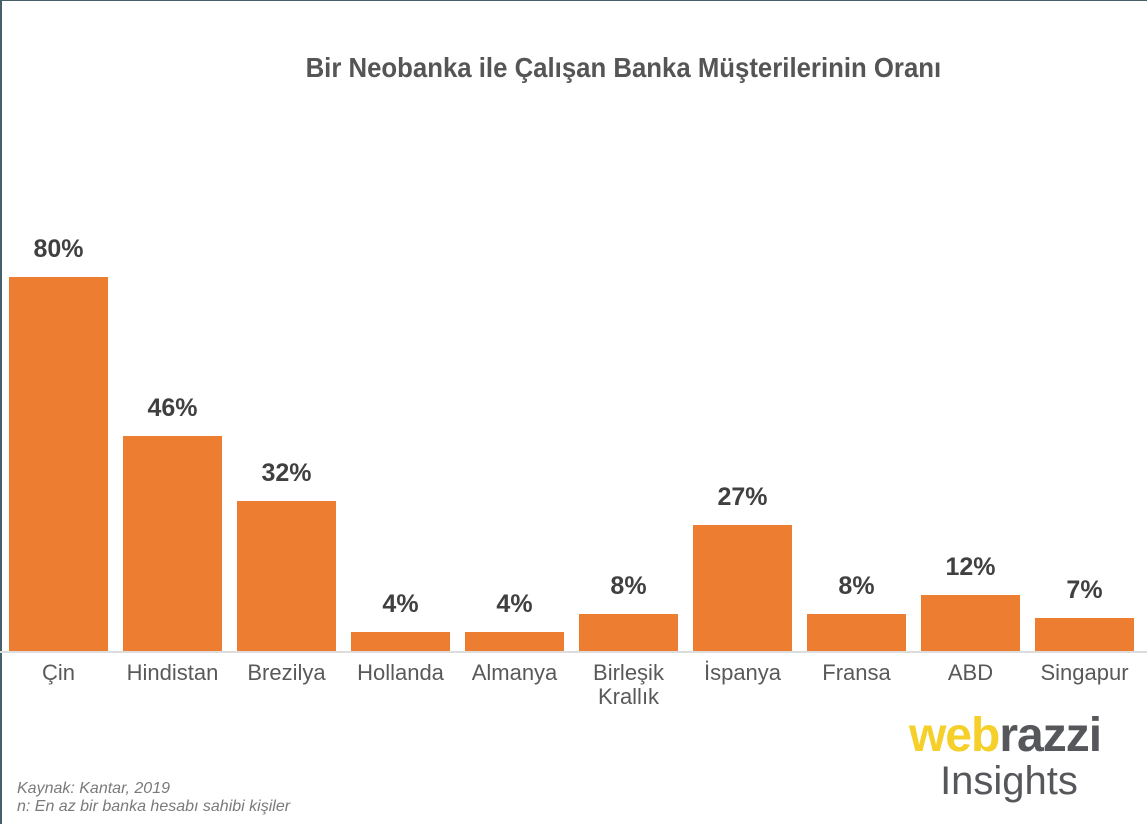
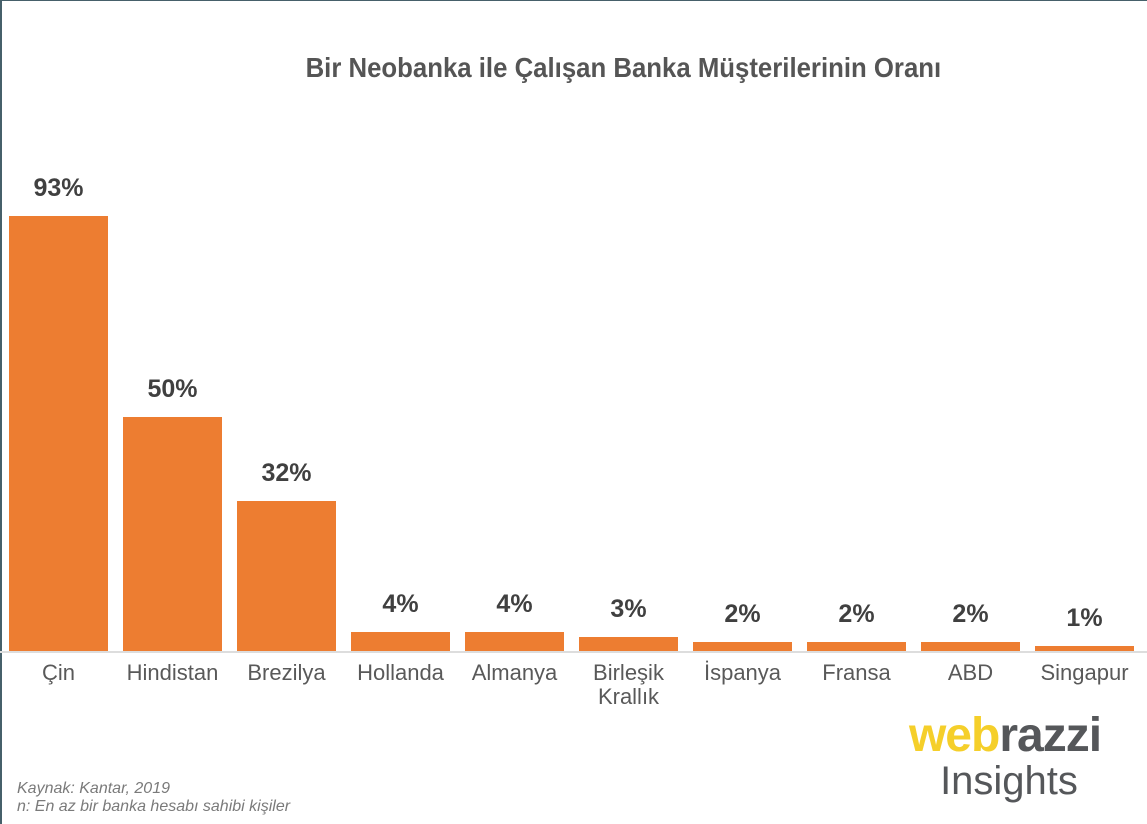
Çin: 80% -> 93%
Hindistan: 46% -> 50%
Birleşik Krallık: 8% -> 3%
İspanya: 27% -> 2%
Fransa: 8% -> 2%
ABD: 12% -> 2%
Singapur: 7% -> 1%
